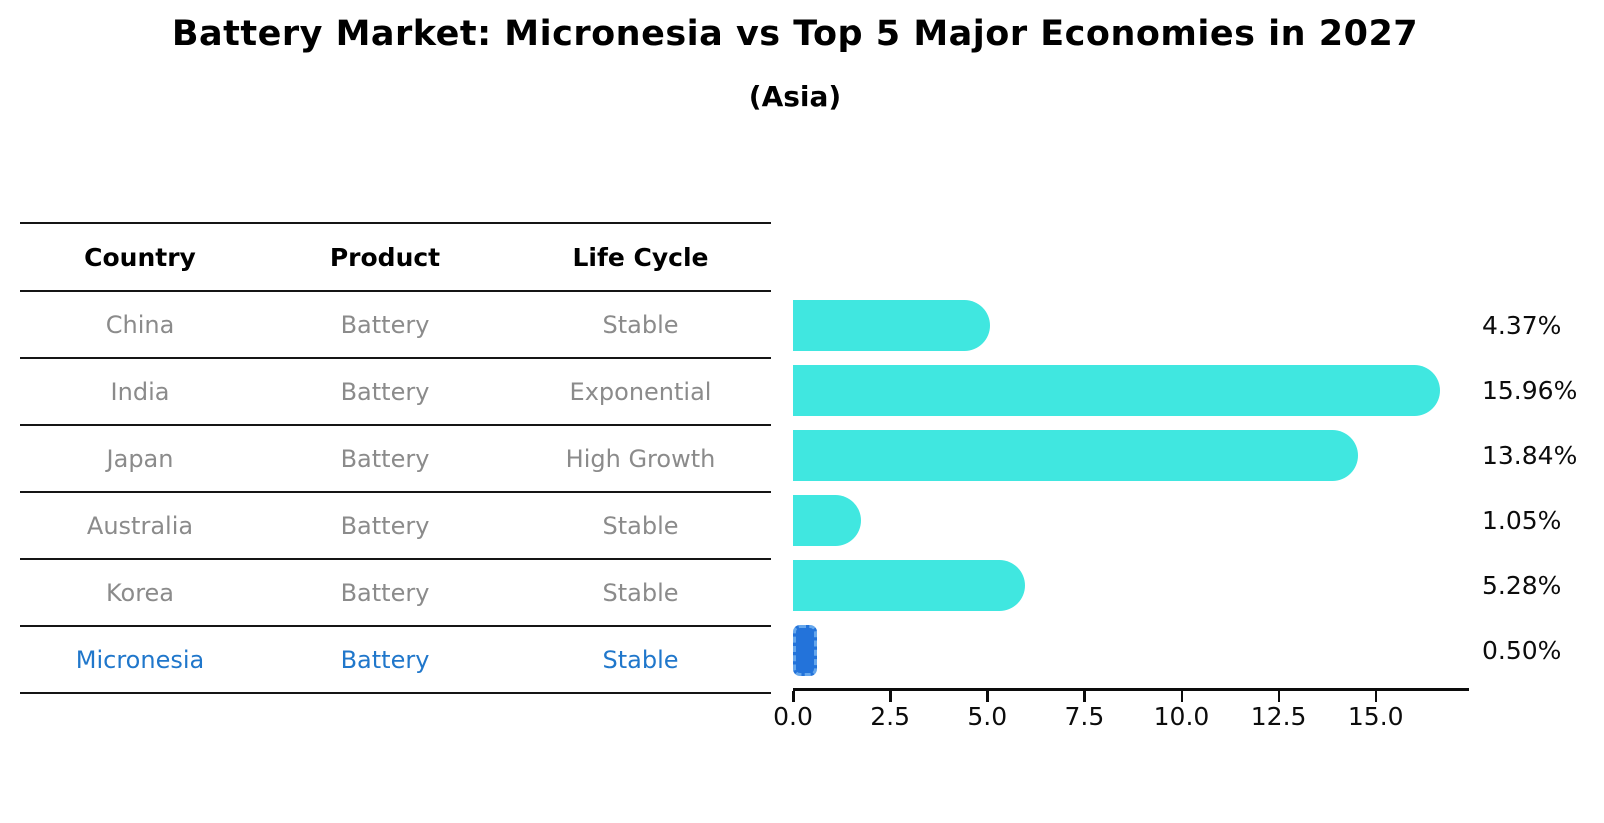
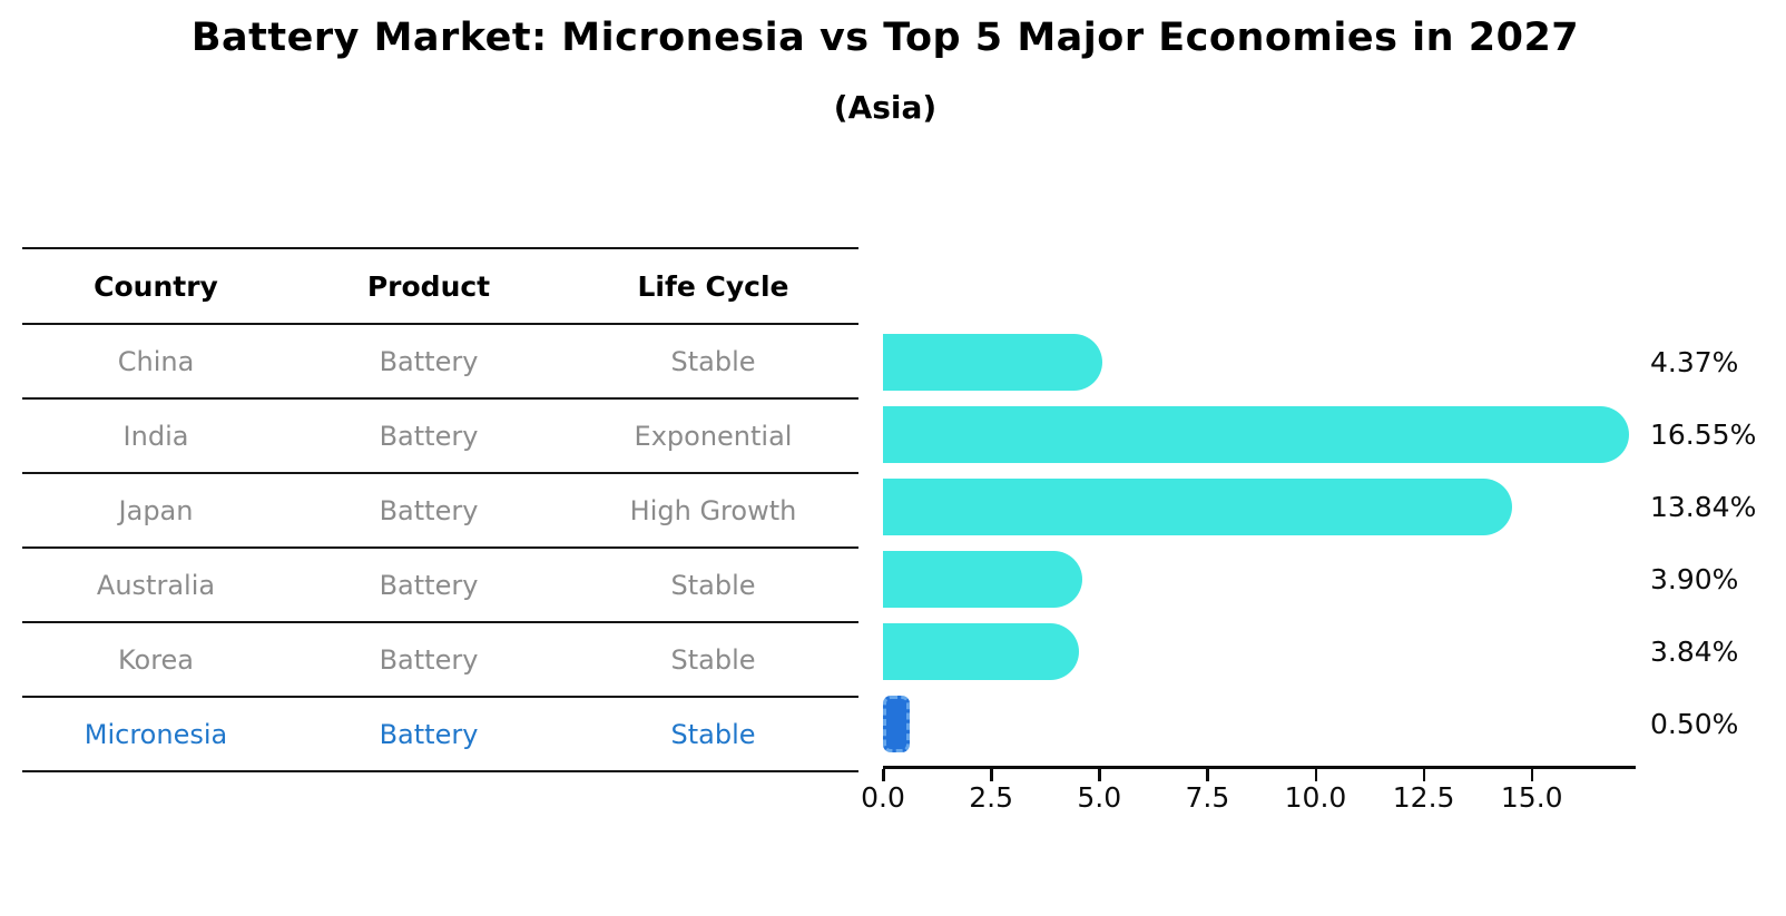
India: 15.96% -> 16.55%
Australia: 1.05% -> 3.90%
Korea: 5.28% -> 3.84%
